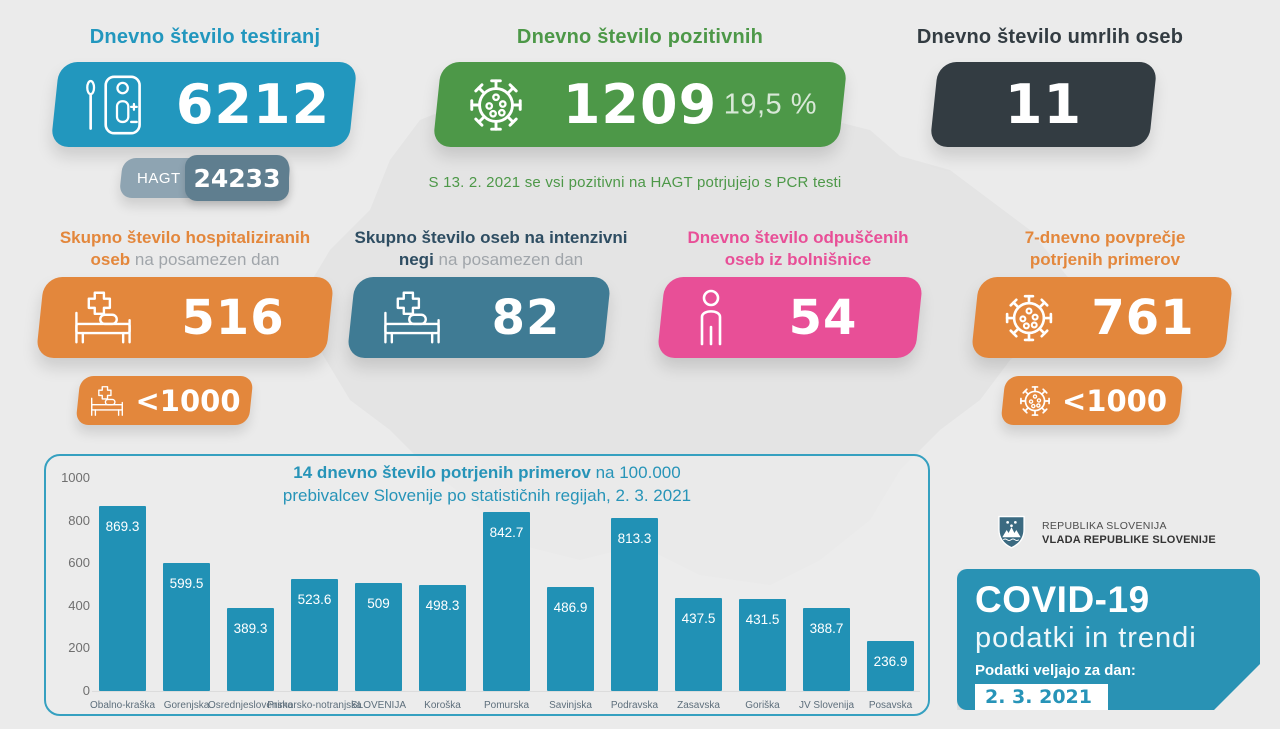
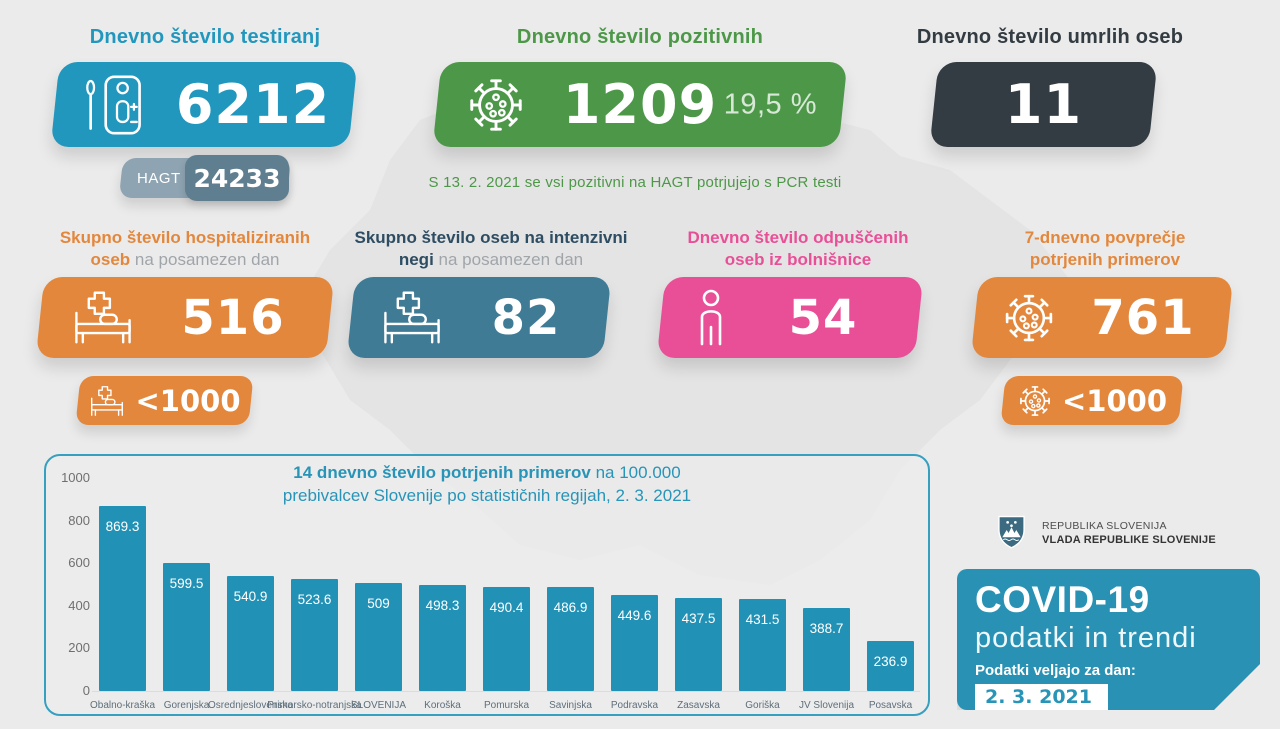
Osrednjeslovenska: 389.3 -> 540.9
Pomurska: 842.7 -> 490.4
Podravska: 813.3 -> 449.6
